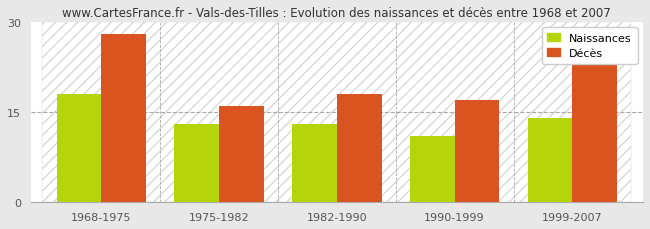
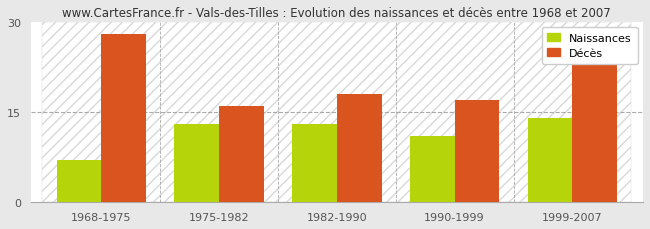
Naissances/1968-1975: 18 -> 7
